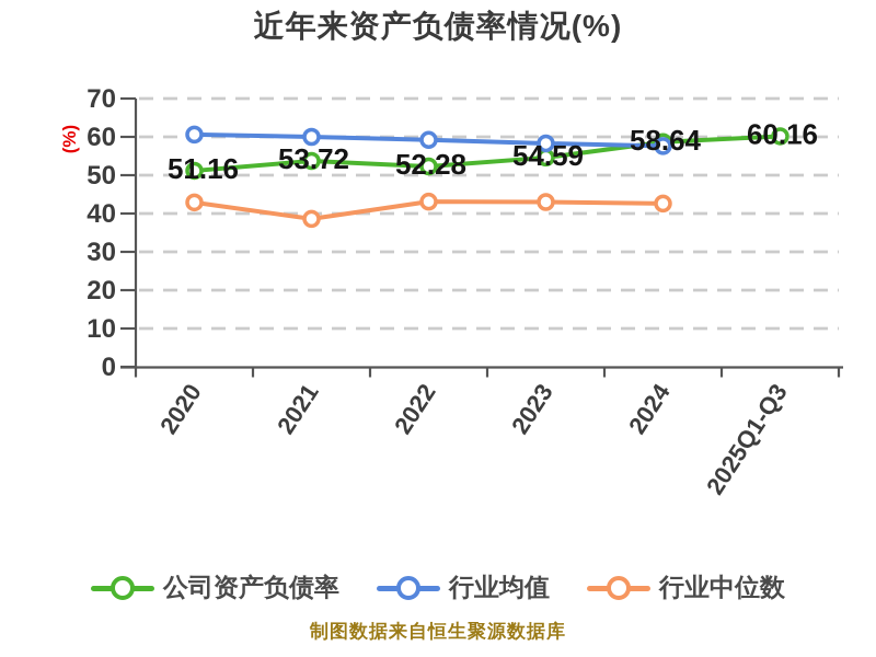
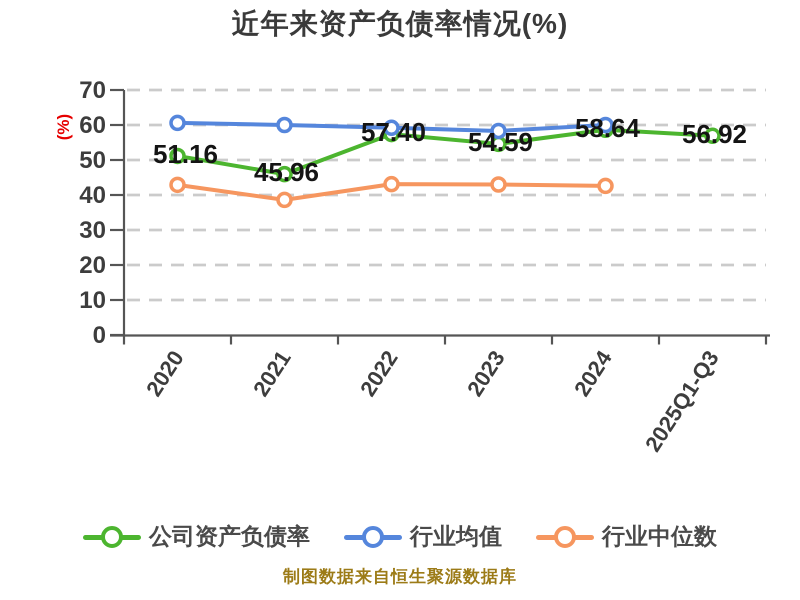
公司资产负债率/2021: 53.72 -> 45.96
公司资产负债率/2022: 52.28 -> 57.40
行业均值/2024: 58 -> 60
公司资产负债率/2025Q1-Q3: 60.16 -> 56.92
